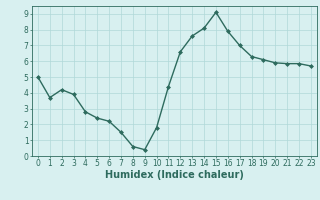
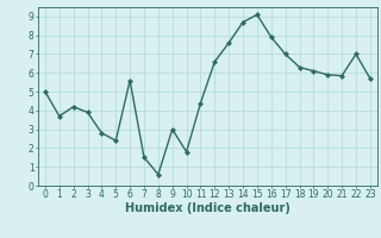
6: 2.2 -> 5.6
9: 0.4 -> 3.0
14: 8.1 -> 8.7
22: 5.8 -> 7.0
